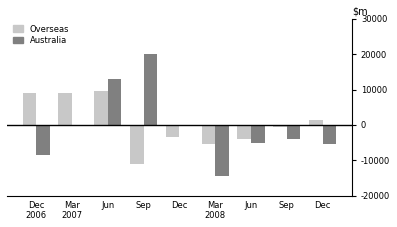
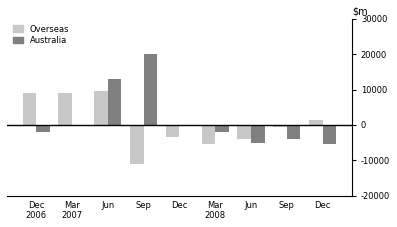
Australia/Dec 2006: -8500 -> -2000
Australia/Mar 2008: -14500 -> -2000
